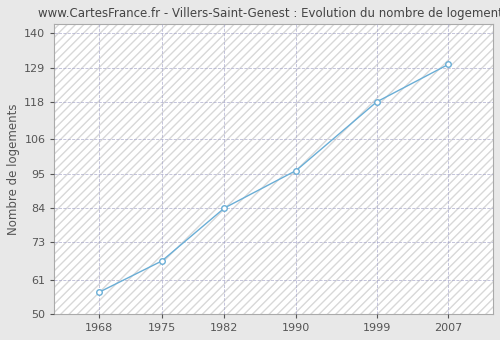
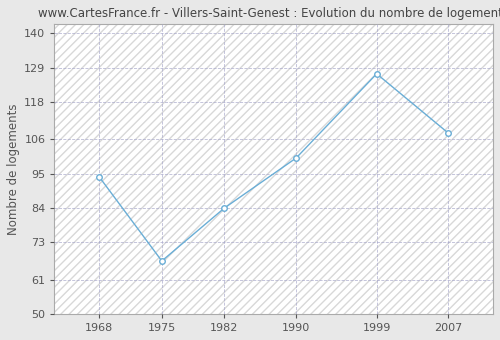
1968: 57 -> 94
1990: 96 -> 100
1999: 118 -> 127
2007: 130 -> 108
